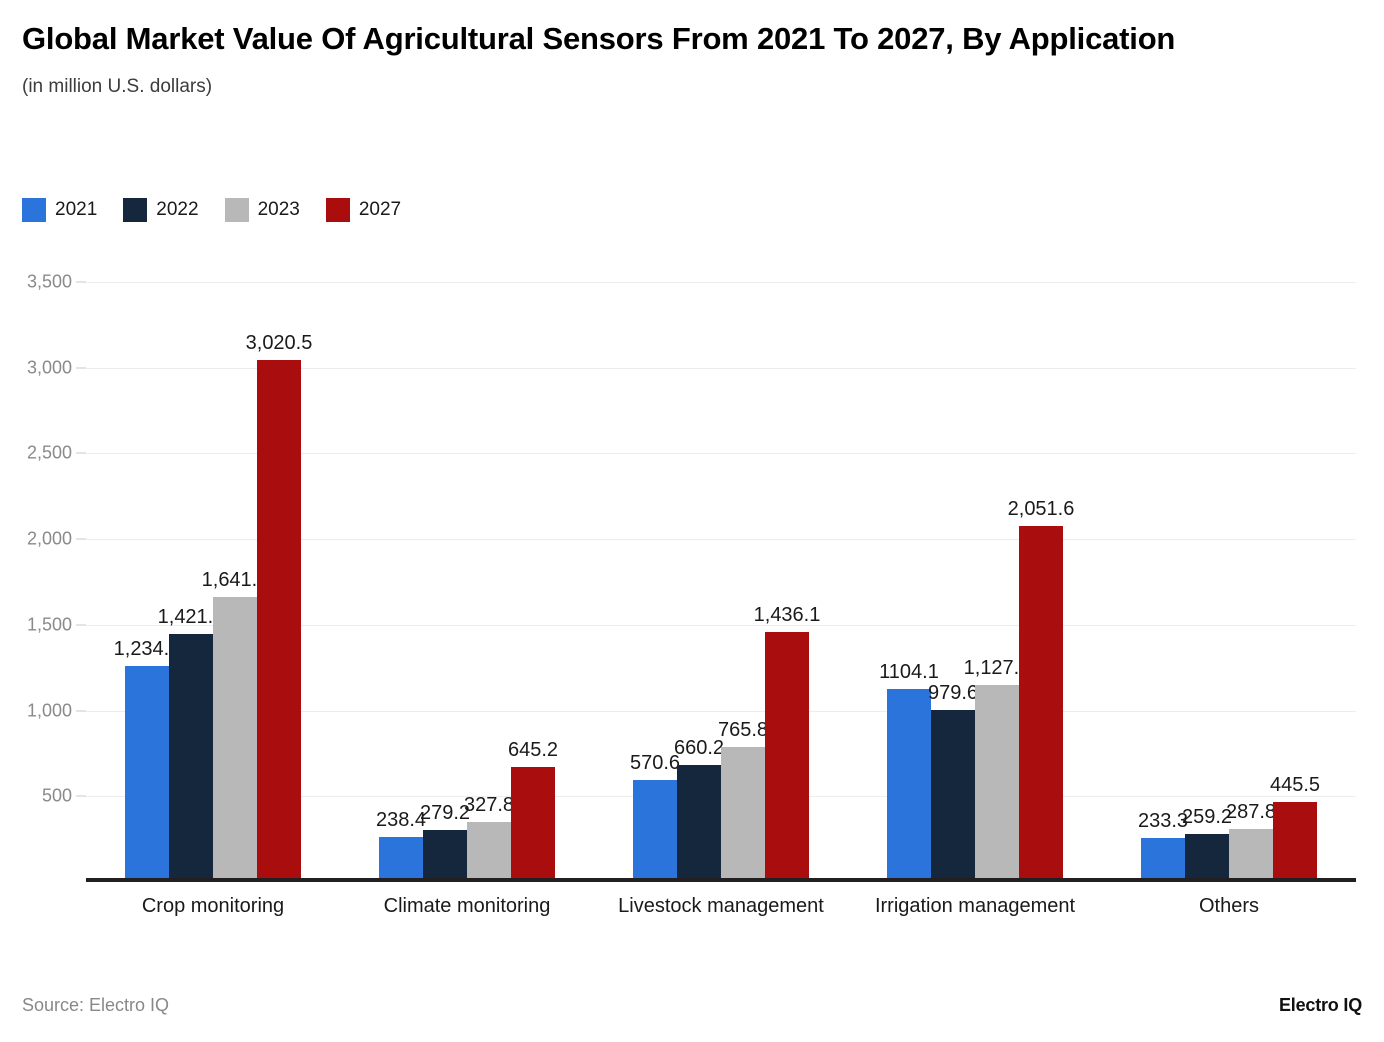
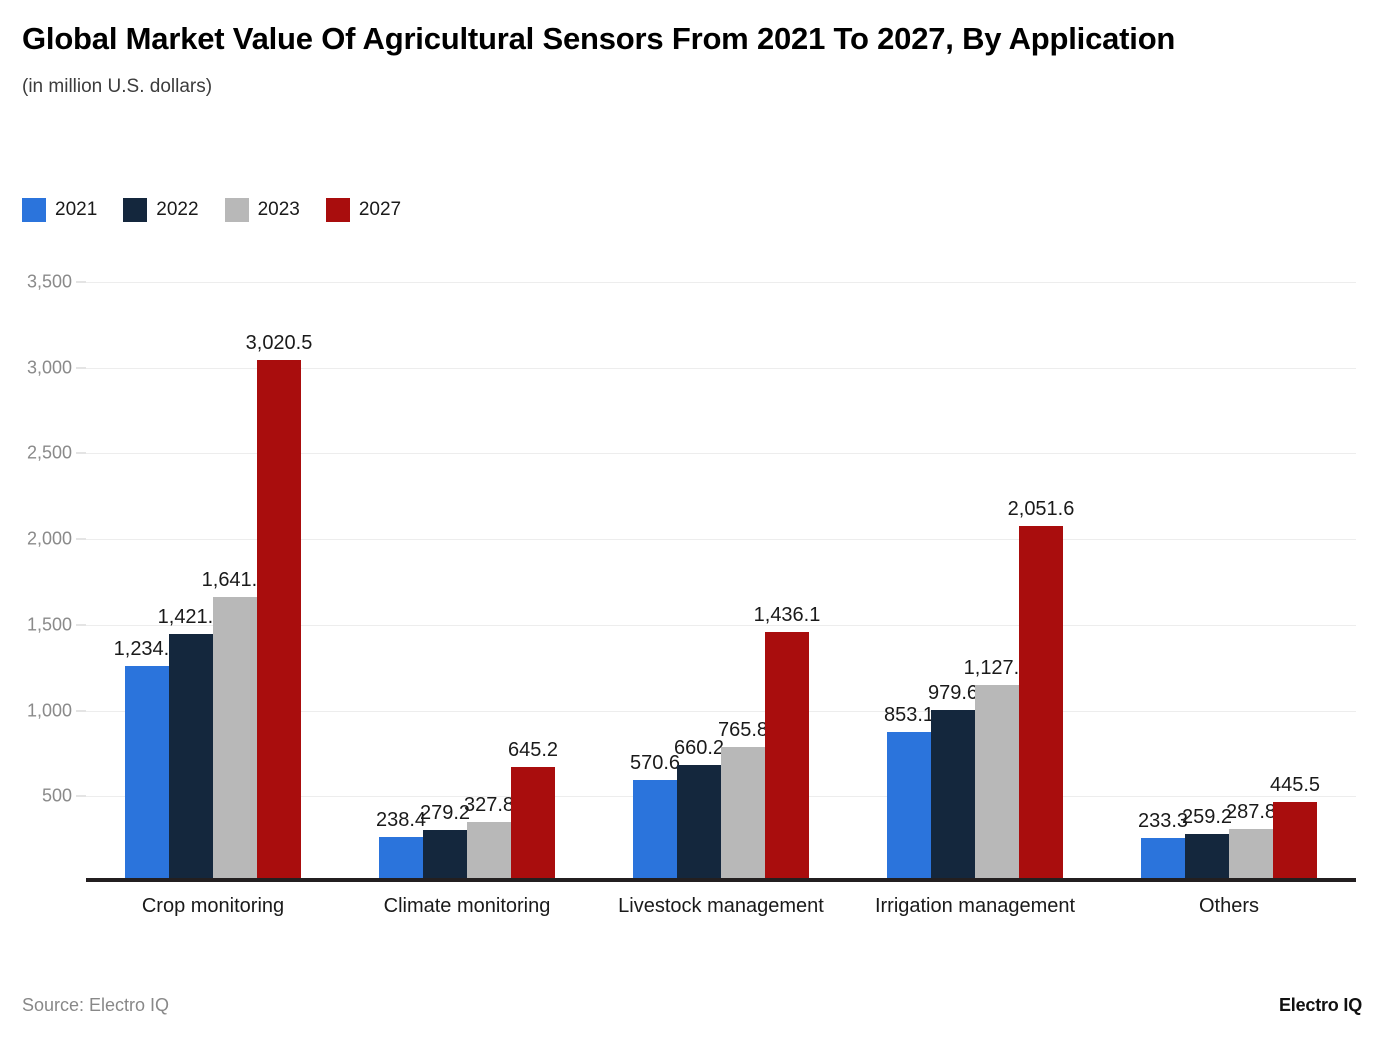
2021/Irrigation management: 1104.1 -> 853.1
